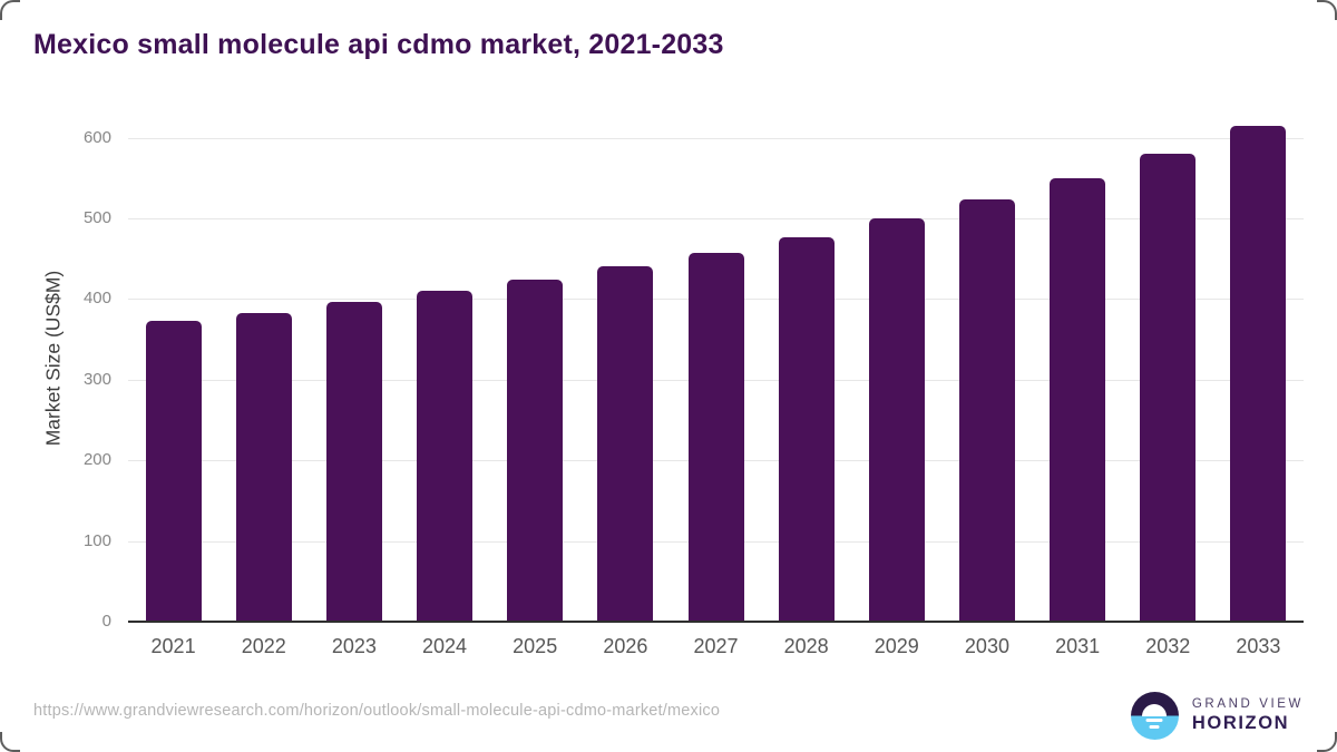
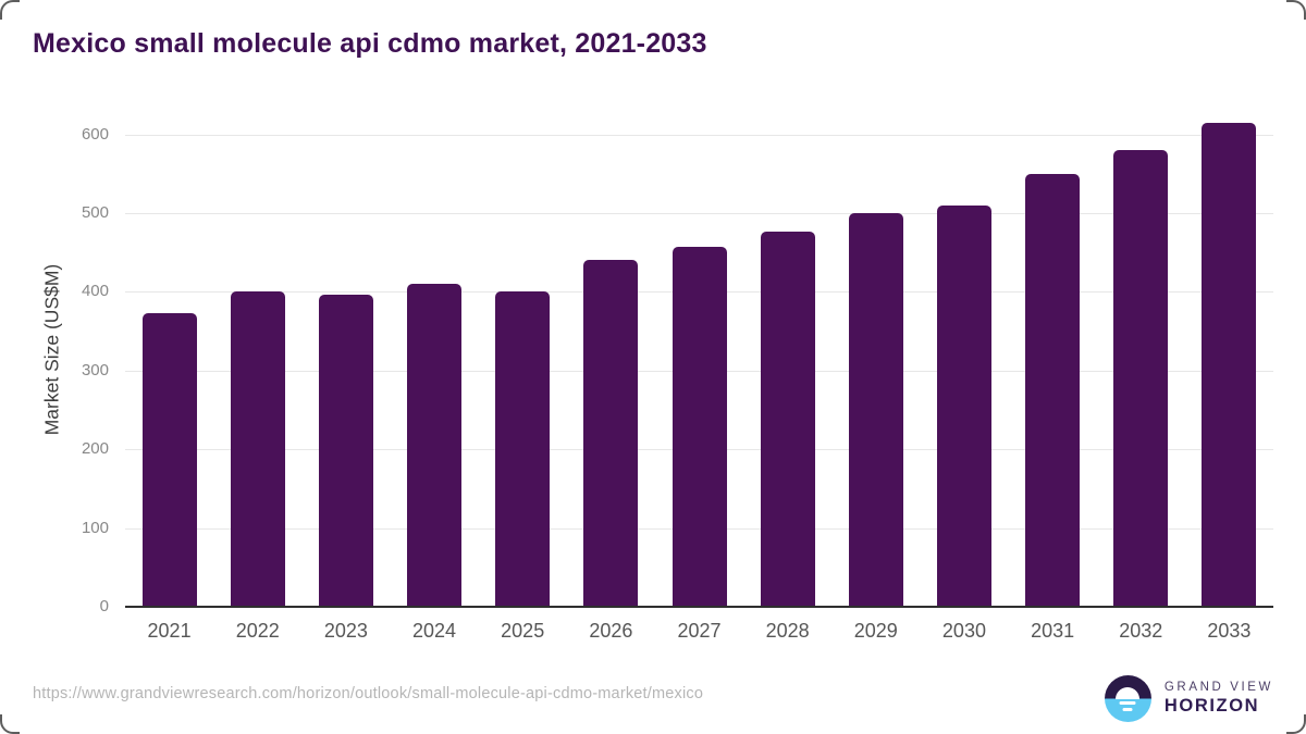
2022: 380 -> 400
2025: 420 -> 400
2030: 520 -> 510
